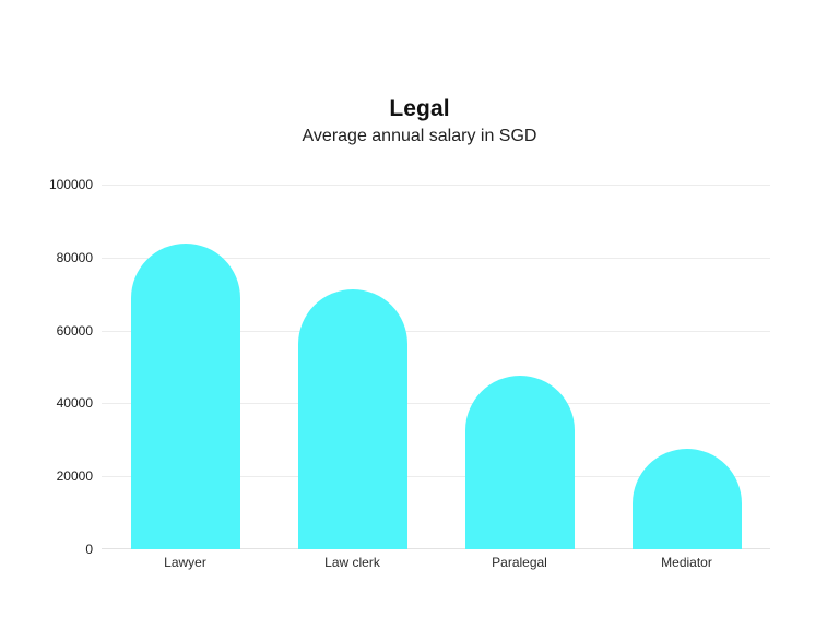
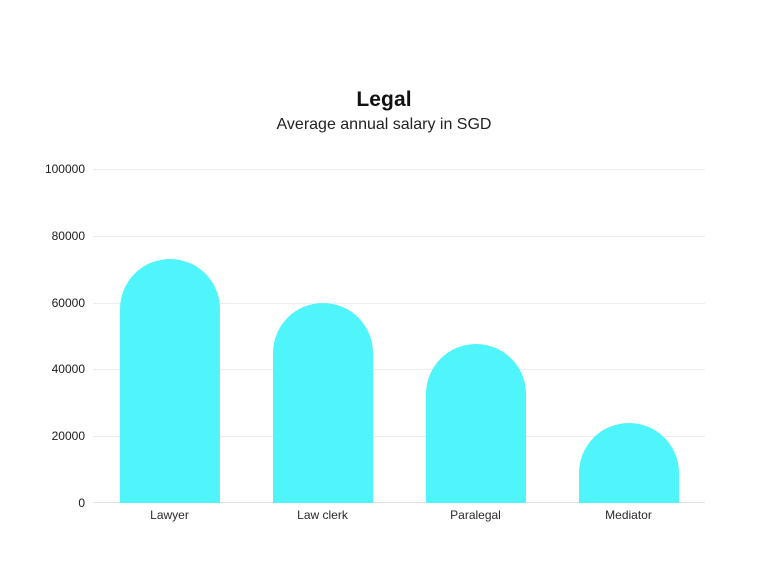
Lawyer: 84000 -> 73000
Law clerk: 71000 -> 60000
Mediator: 28000 -> 24000
